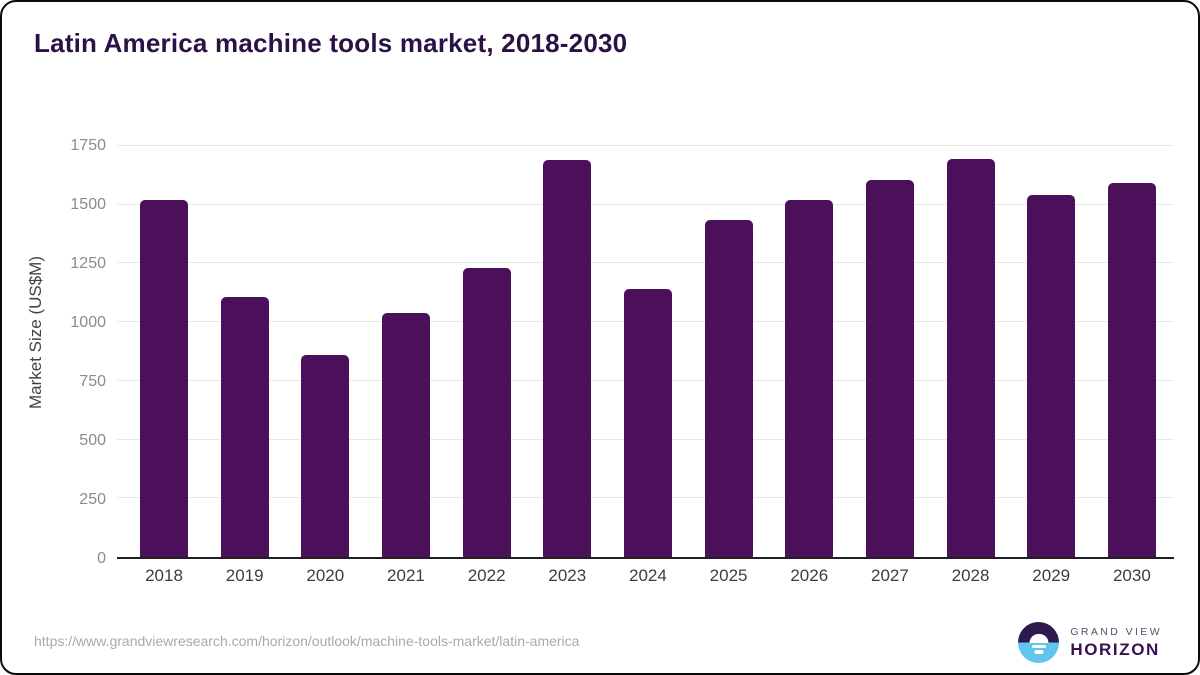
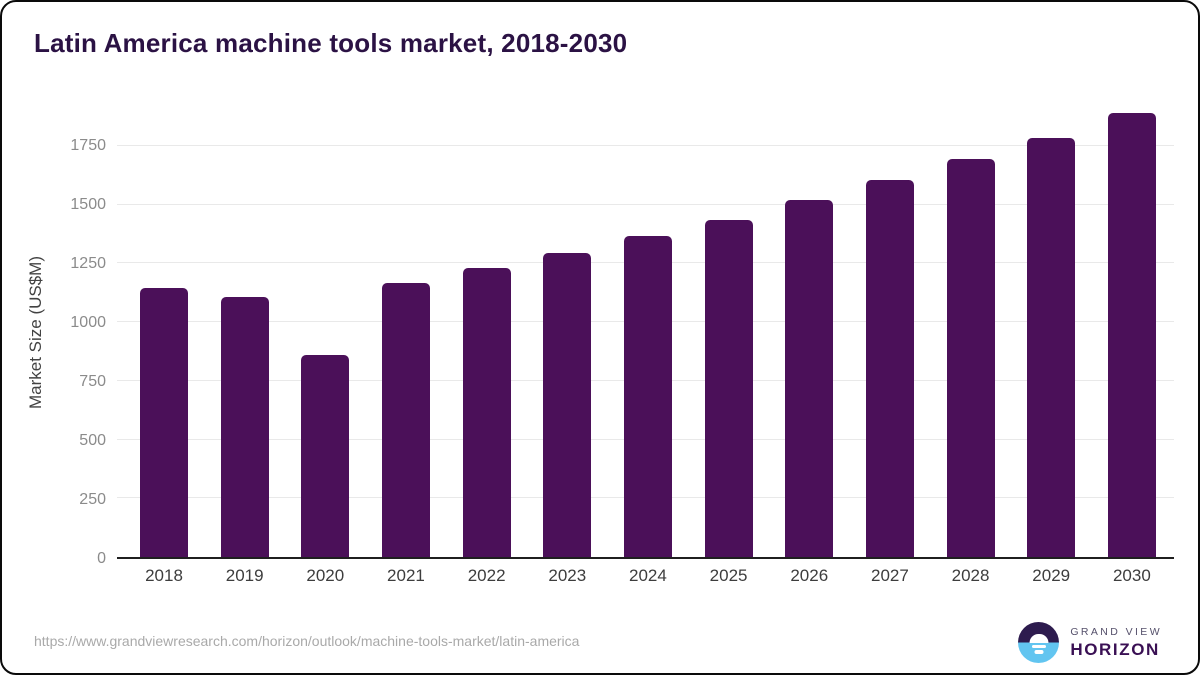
2018: 1520 -> 1140
2021: 1040 -> 1170
2023: 1690 -> 1300
2024: 1140 -> 1370
2029: 1540 -> 1780
2030: 1590 -> 1890
